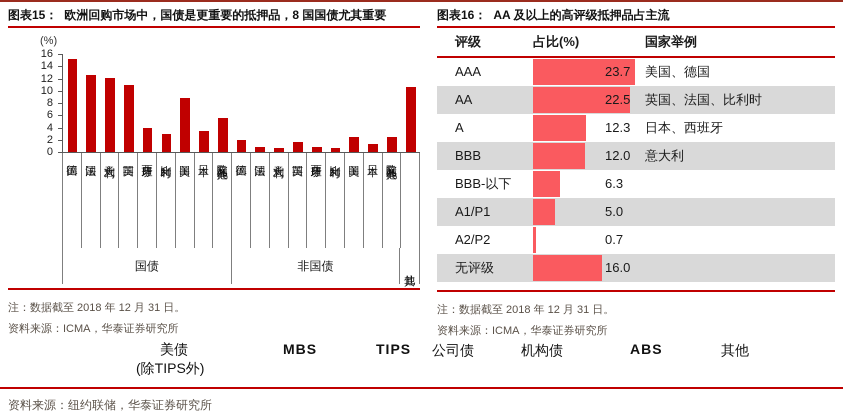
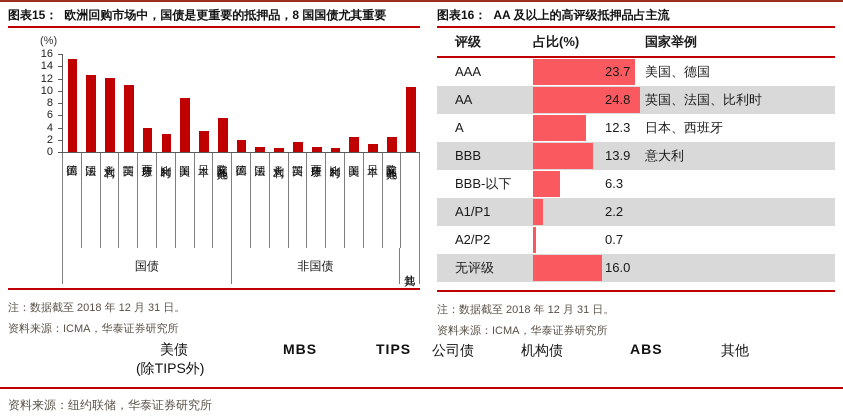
AA及以上的高评级抵押品占主流/AA: 22.5 -> 24.8
AA及以上的高评级抵押品占主流/BBB: 12.0 -> 13.9
AA及以上的高评级抵押品占主流/A1/P1: 5.0 -> 2.2
